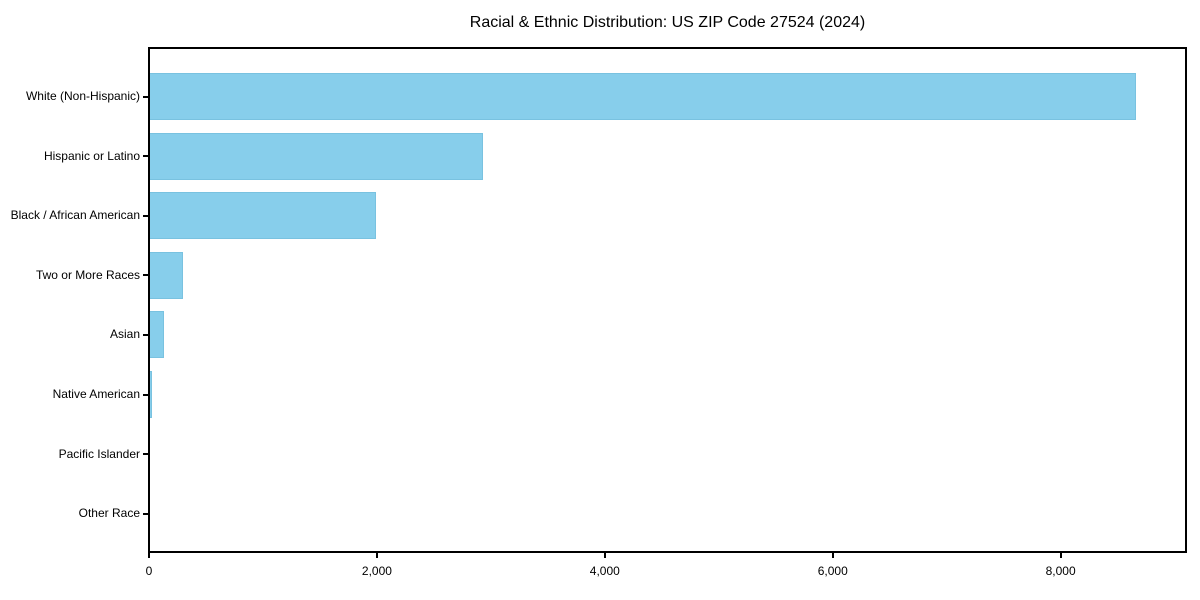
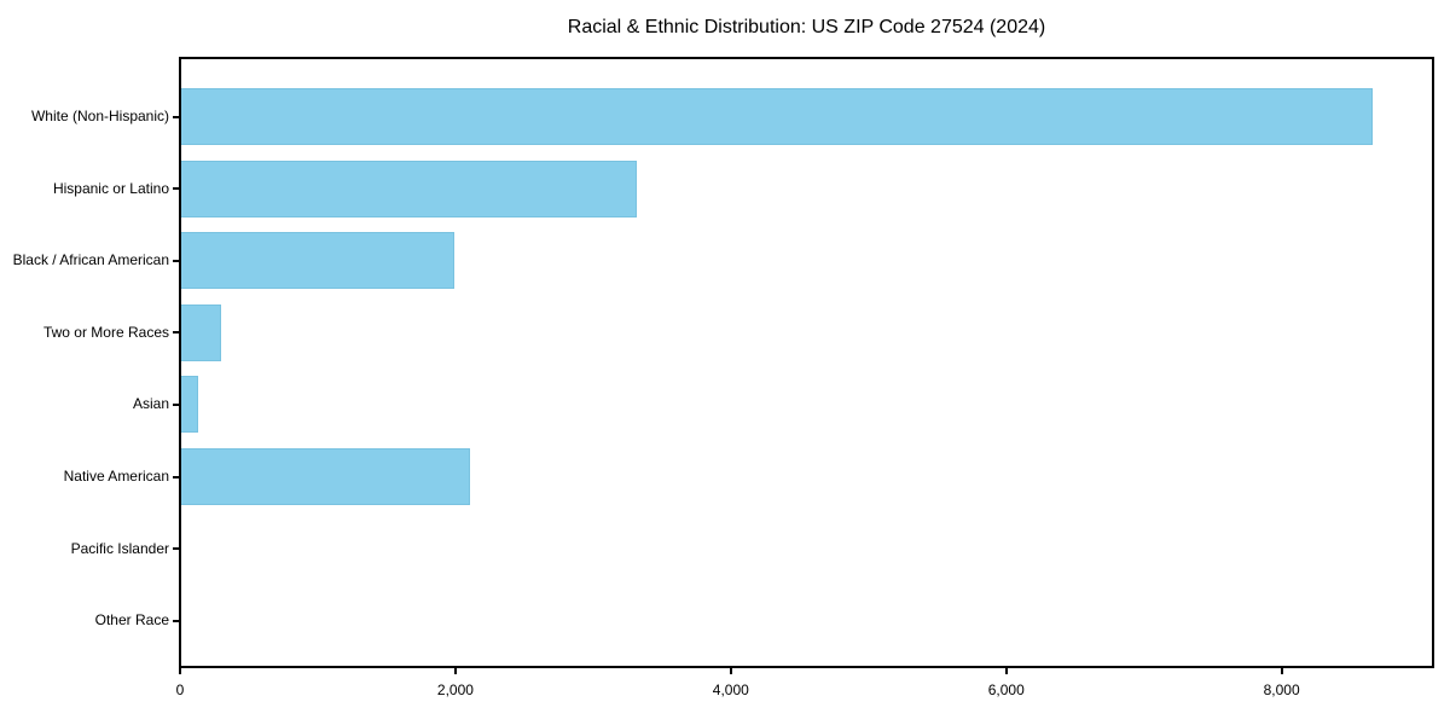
Hispanic or Latino: 2930 -> 3320
Native American: 30 -> 2110
